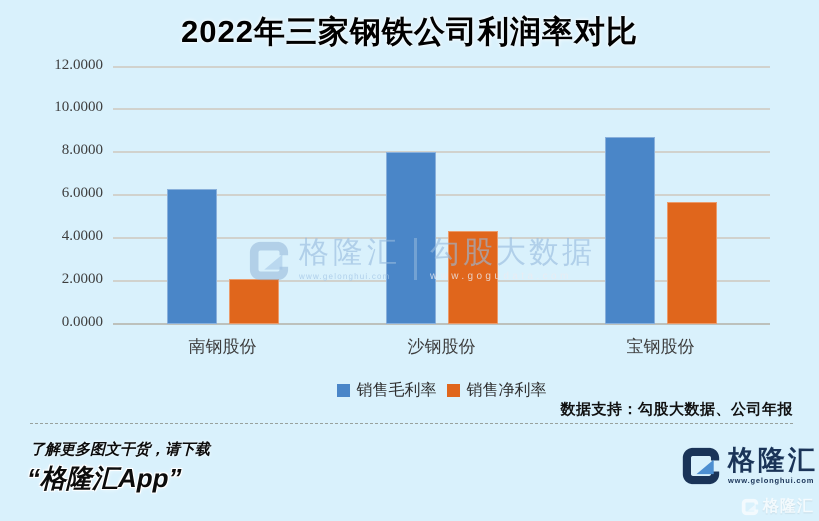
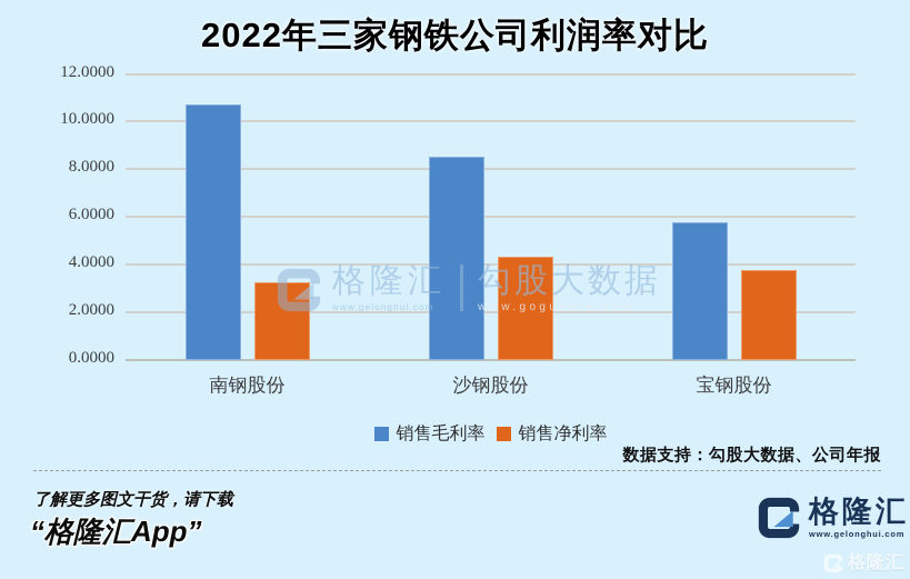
销售毛利率/南钢股份: 6.3 -> 10.7
销售净利率/南钢股份: 2.1 -> 3.2
销售毛利率/沙钢股份: 8.0 -> 8.6
销售毛利率/宝钢股份: 8.7 -> 5.8
销售净利率/宝钢股份: 5.7 -> 3.8
